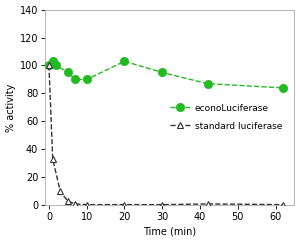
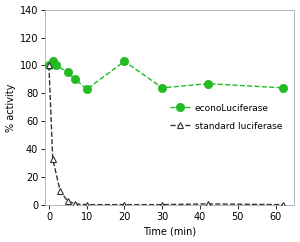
econoLuciferase/10: 90 -> 83
econoLuciferase/30: 95 -> 84
